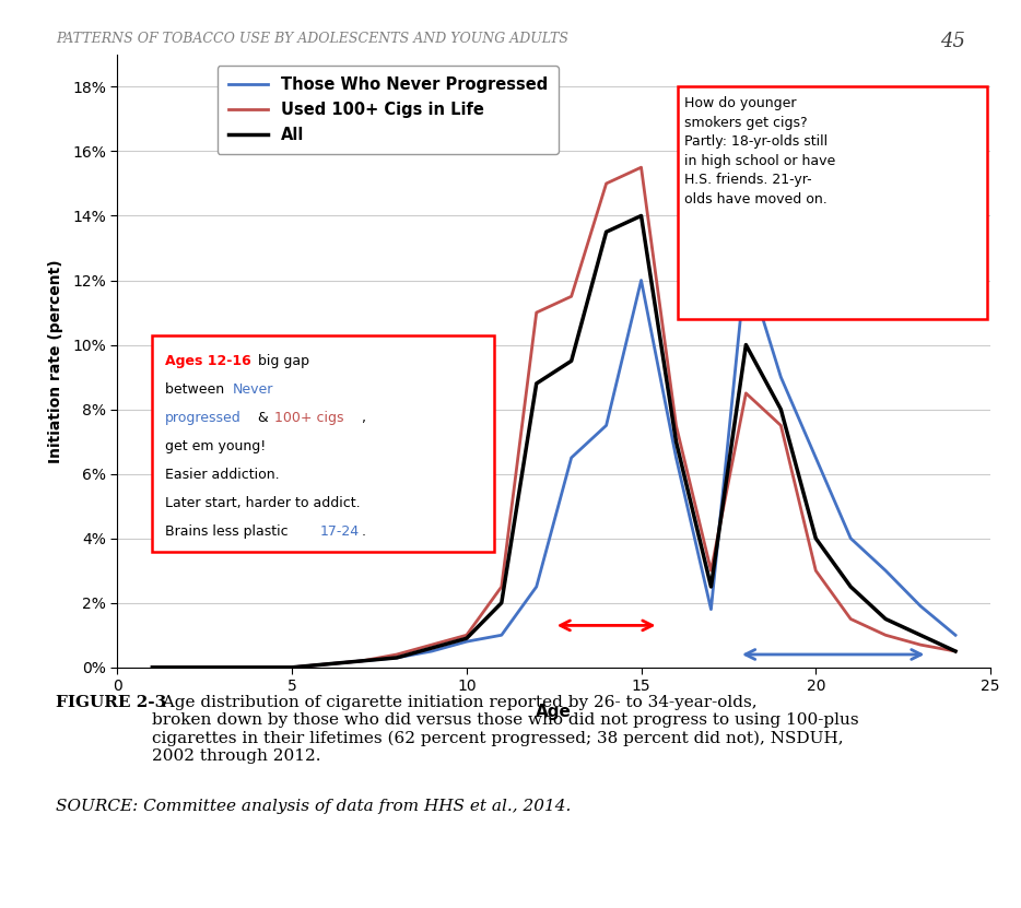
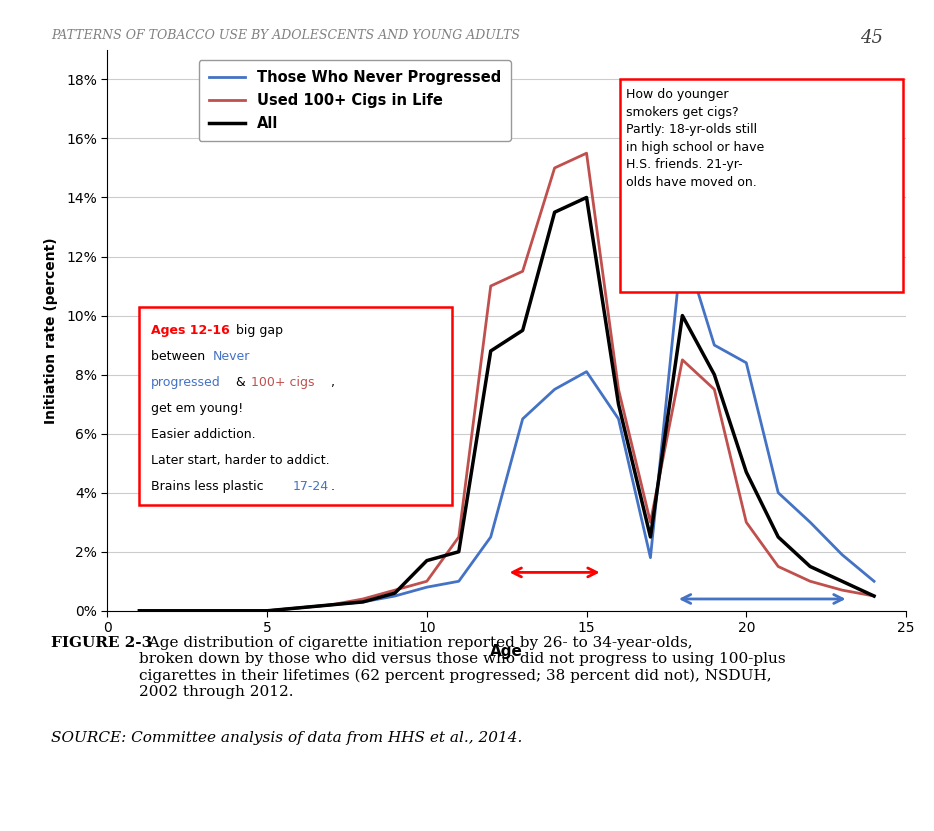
All/10: 0.9% -> 1.7%
Those Who Never Progressed/15: 12.0% -> 8.1%
Those Who Never Progressed/20: 6.5% -> 8.4%
All/20: 4.0% -> 4.7%
